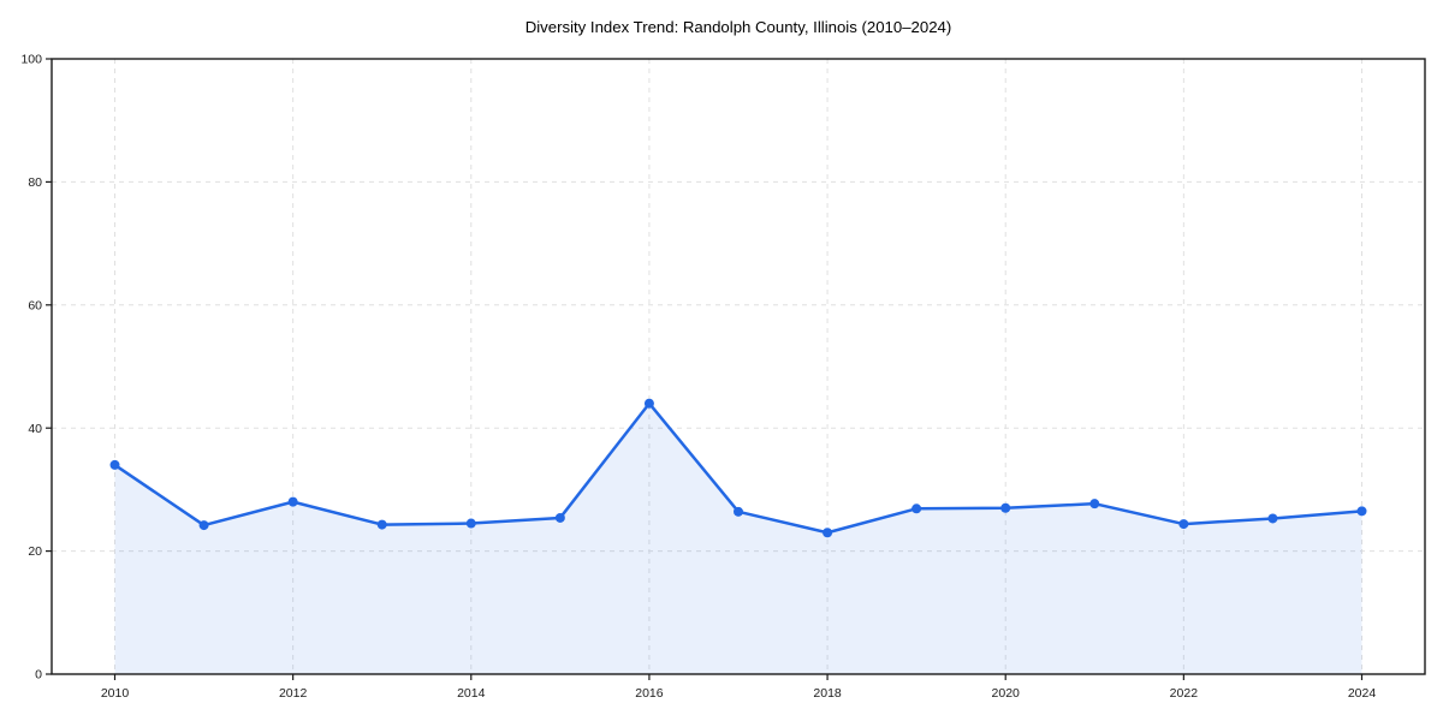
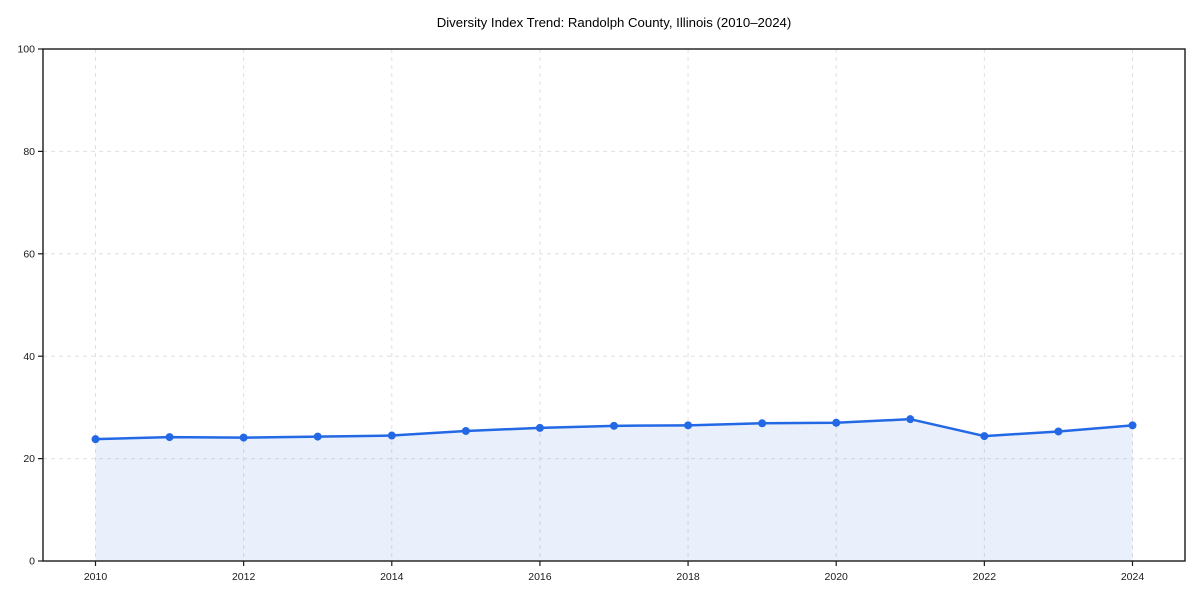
2010: 34 -> 24
2012: 28 -> 24
2016: 44 -> 26
2018: 23 -> 26
